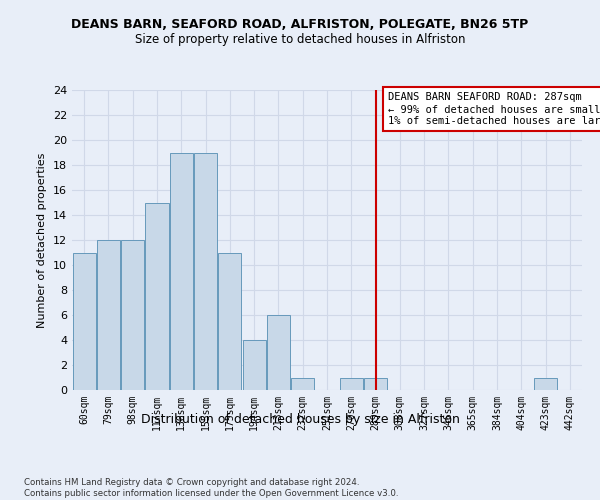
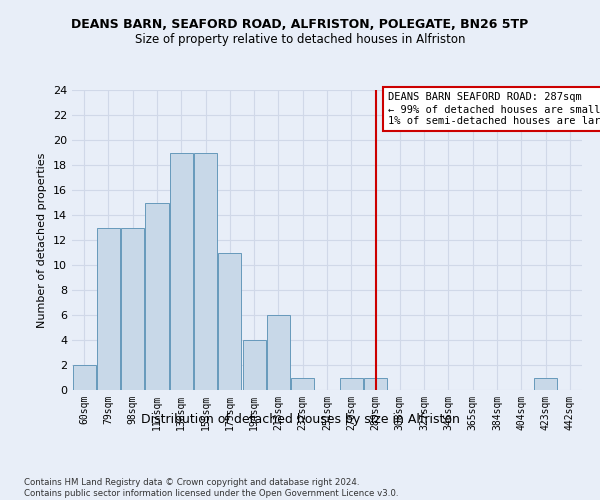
60sqm: 11 -> 2
79sqm: 12 -> 13
98sqm: 12 -> 13
